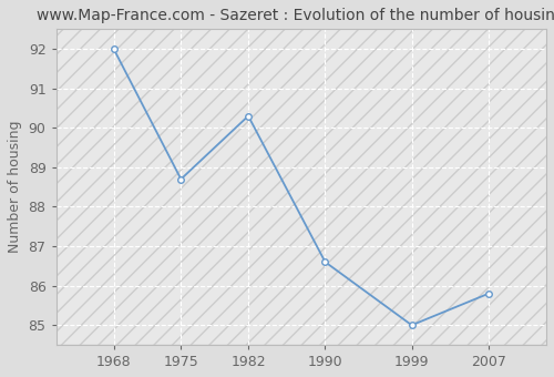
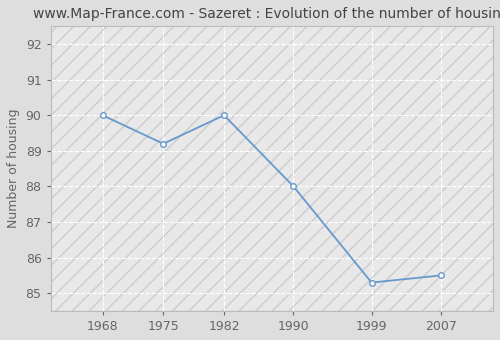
1968: 92.0 -> 90.0
1975: 88.7 -> 89.2
1982: 90.3 -> 90.0
1990: 86.6 -> 88.0
1999: 85.0 -> 85.3
2007: 85.8 -> 85.5
